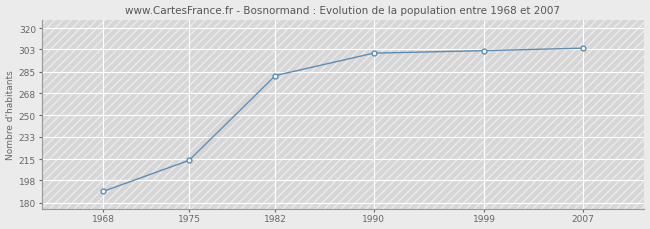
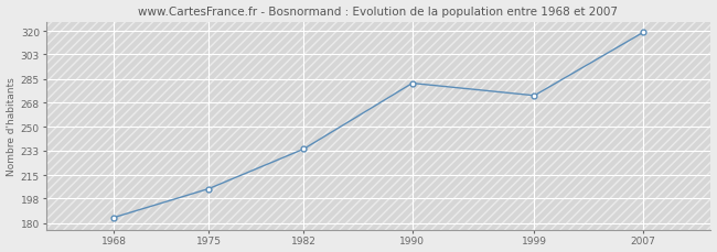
1968: 189 -> 184
1975: 214 -> 205
1982: 282 -> 234
1990: 300 -> 282
1999: 302 -> 273
2007: 304 -> 319
